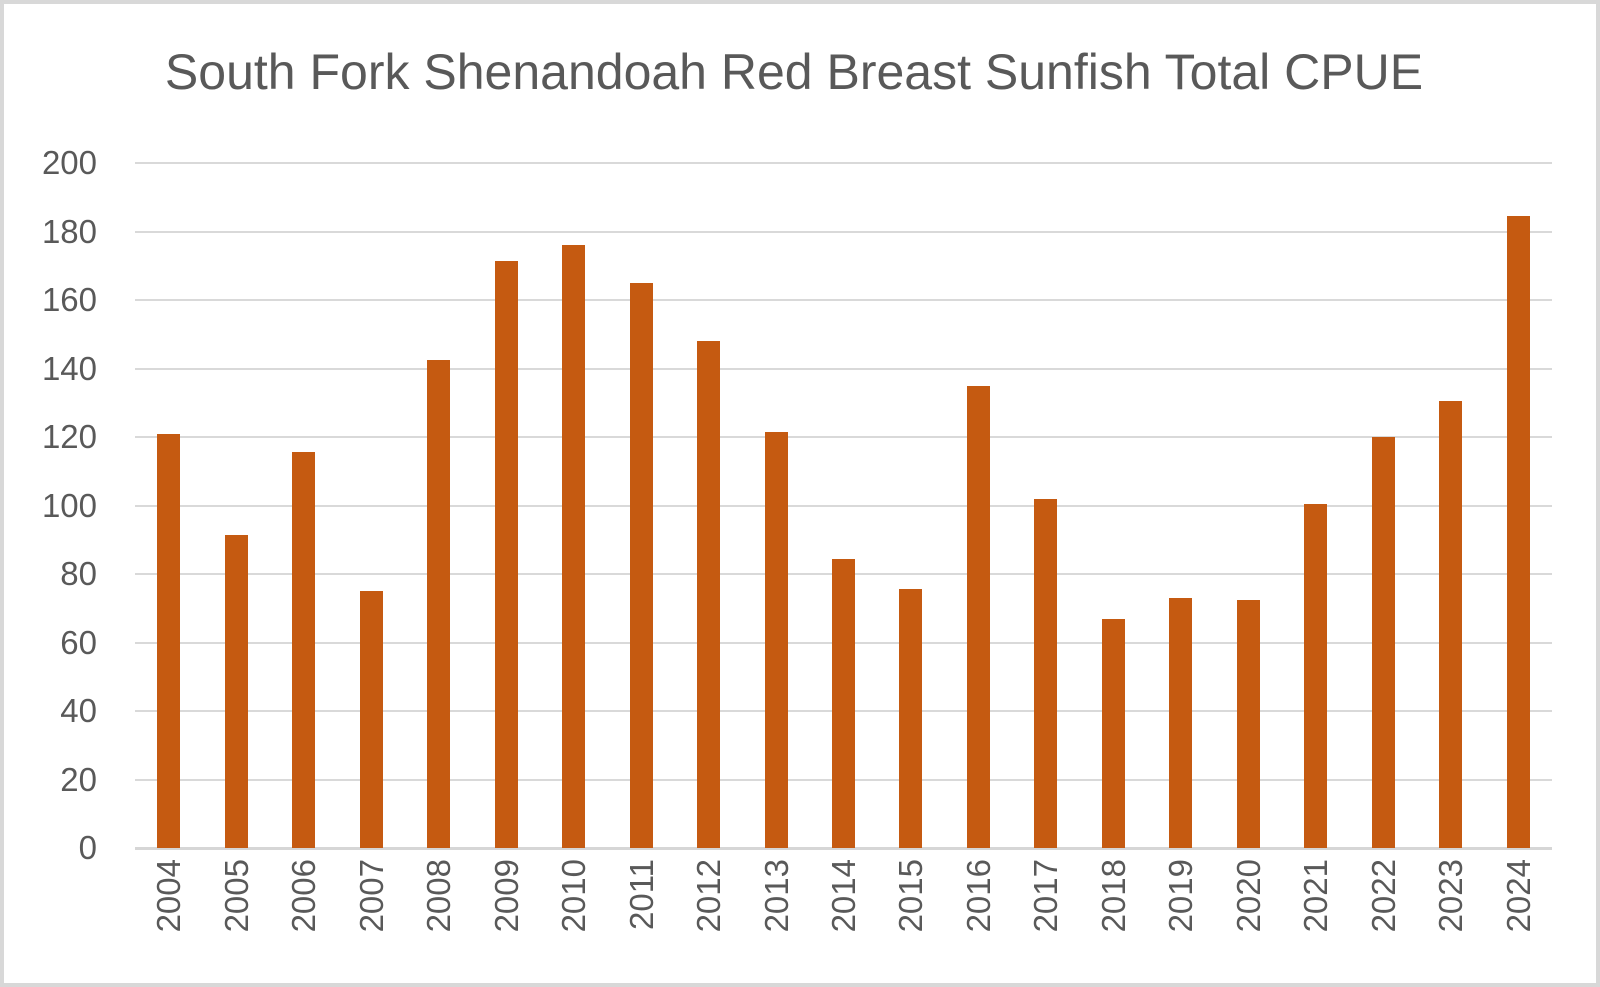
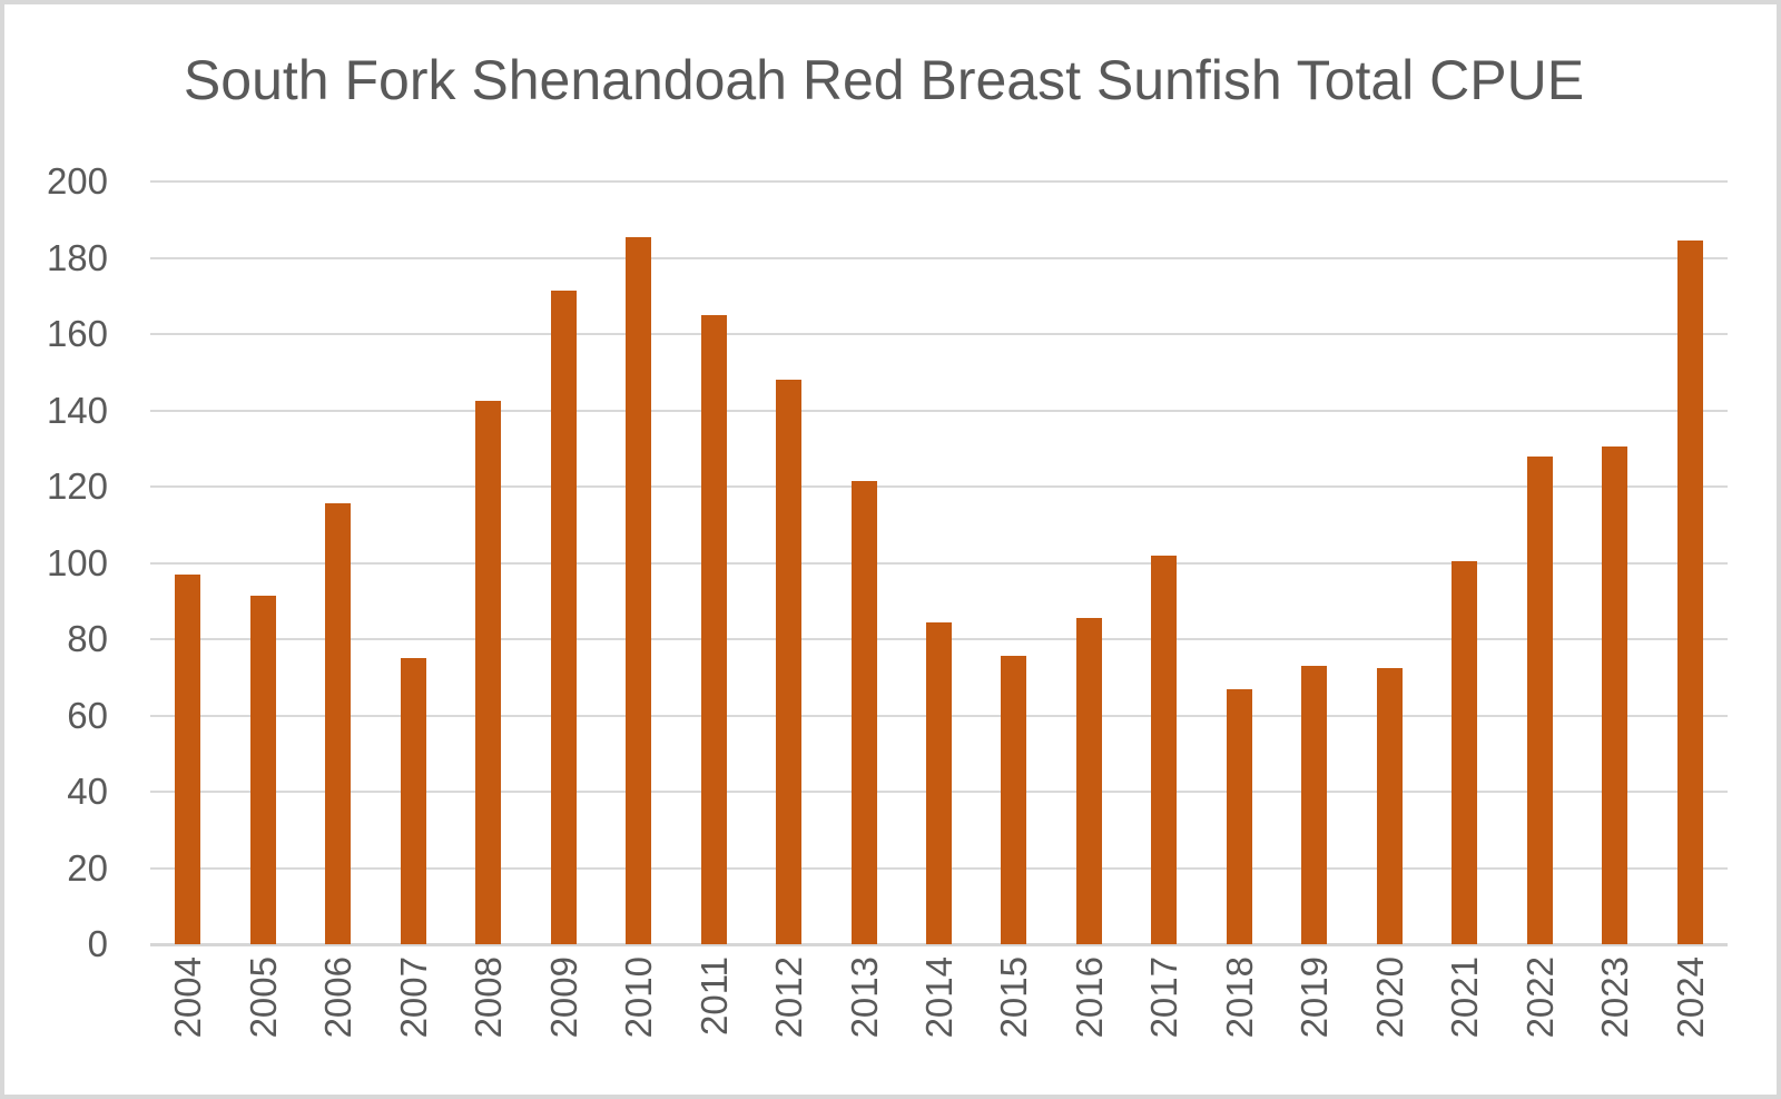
2004: 121 -> 97
2010: 176 -> 186
2016: 135 -> 86
2022: 120 -> 128
